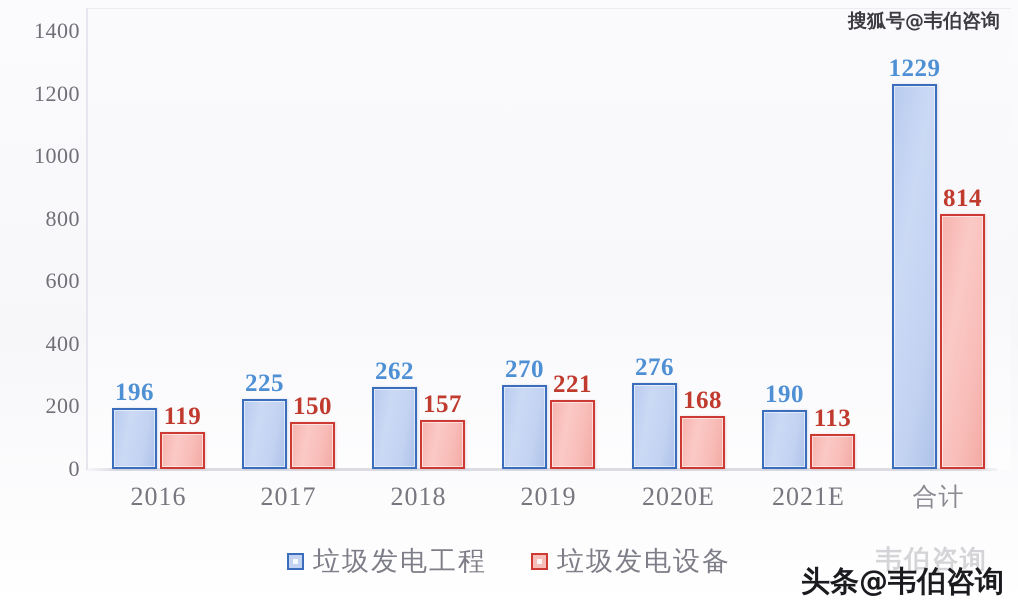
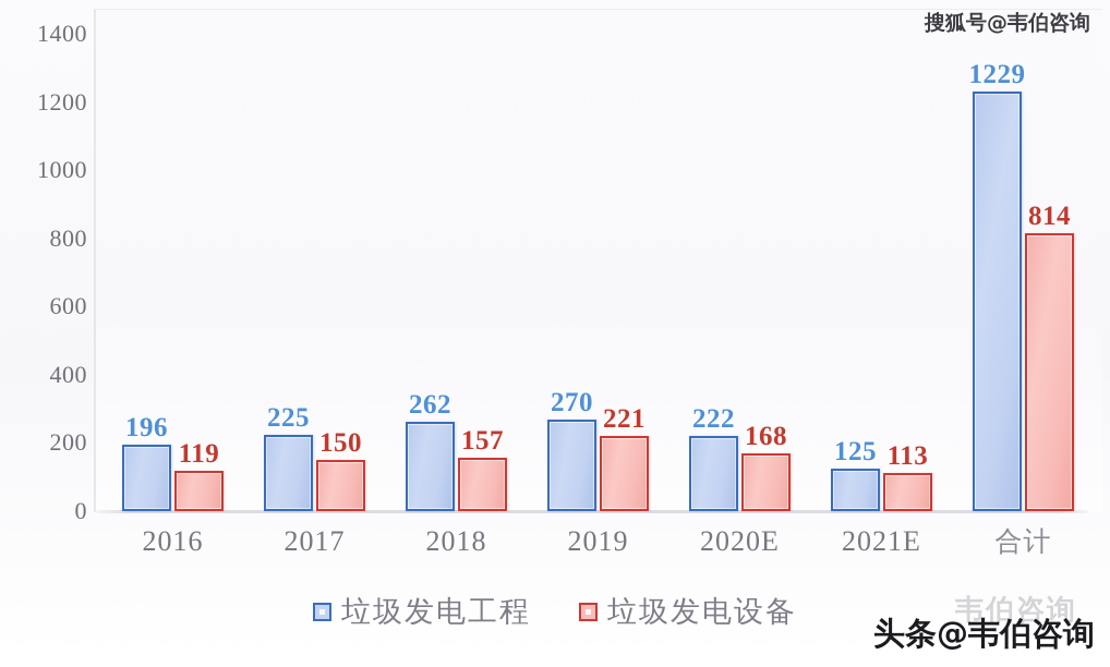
垃圾发电工程/2020E: 276 -> 222
垃圾发电工程/2021E: 190 -> 125
